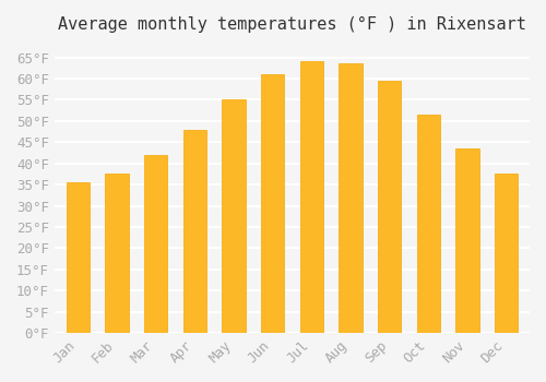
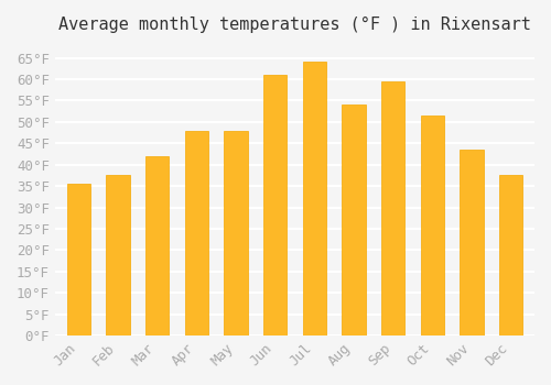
May: 55.0°F -> 48.0°F
Aug: 63.5°F -> 54.0°F
